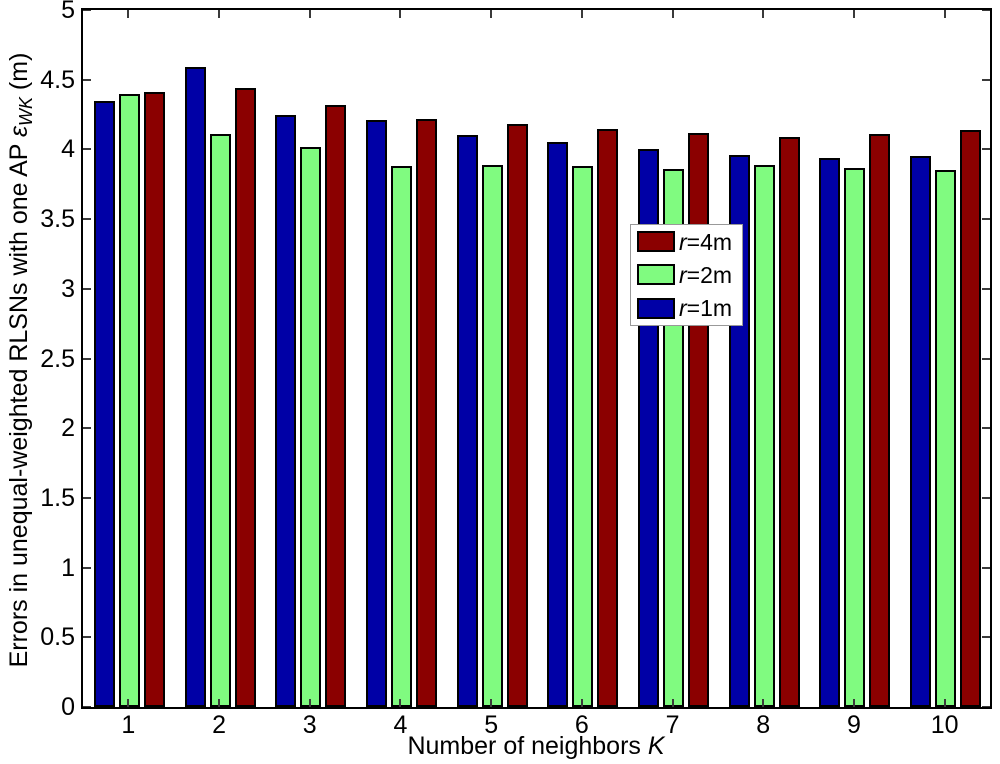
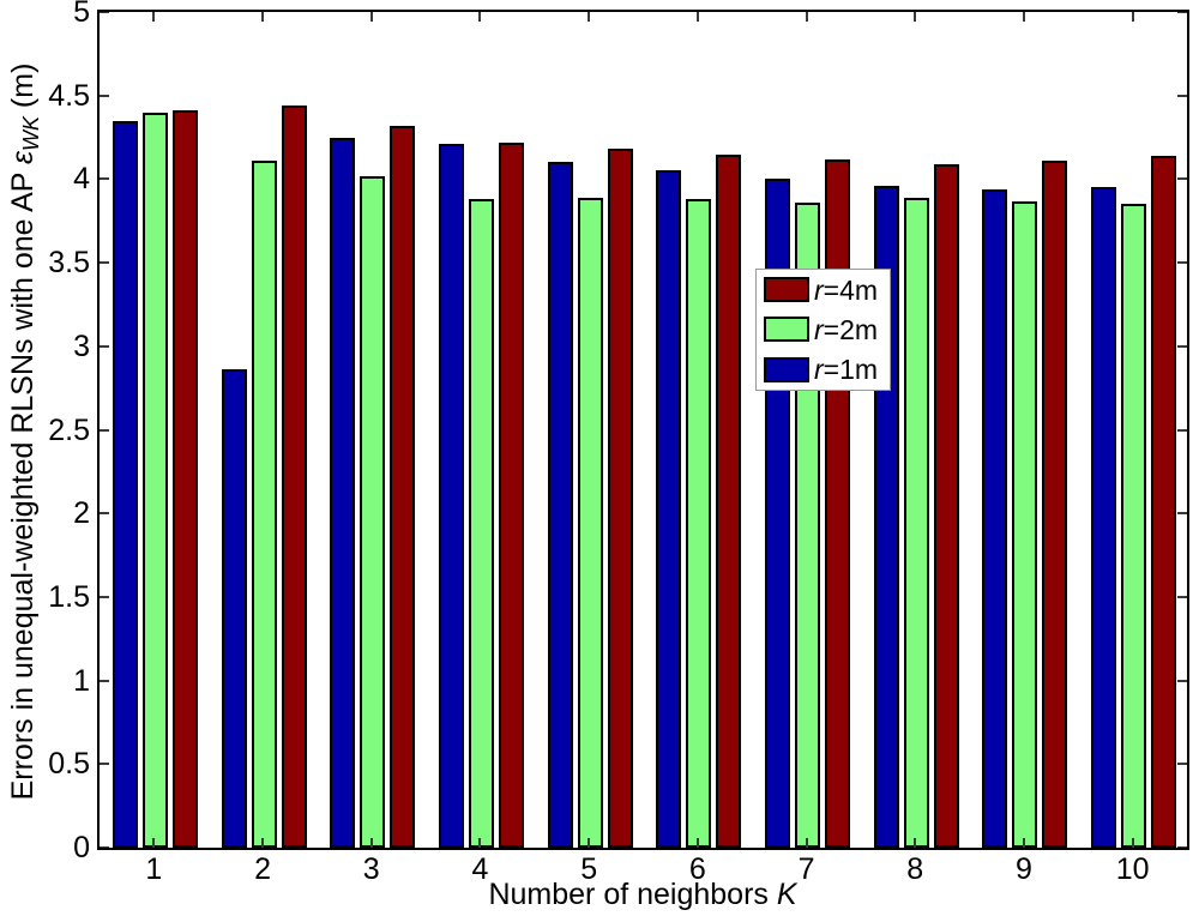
r=1m/2: 4.59 -> 2.86
